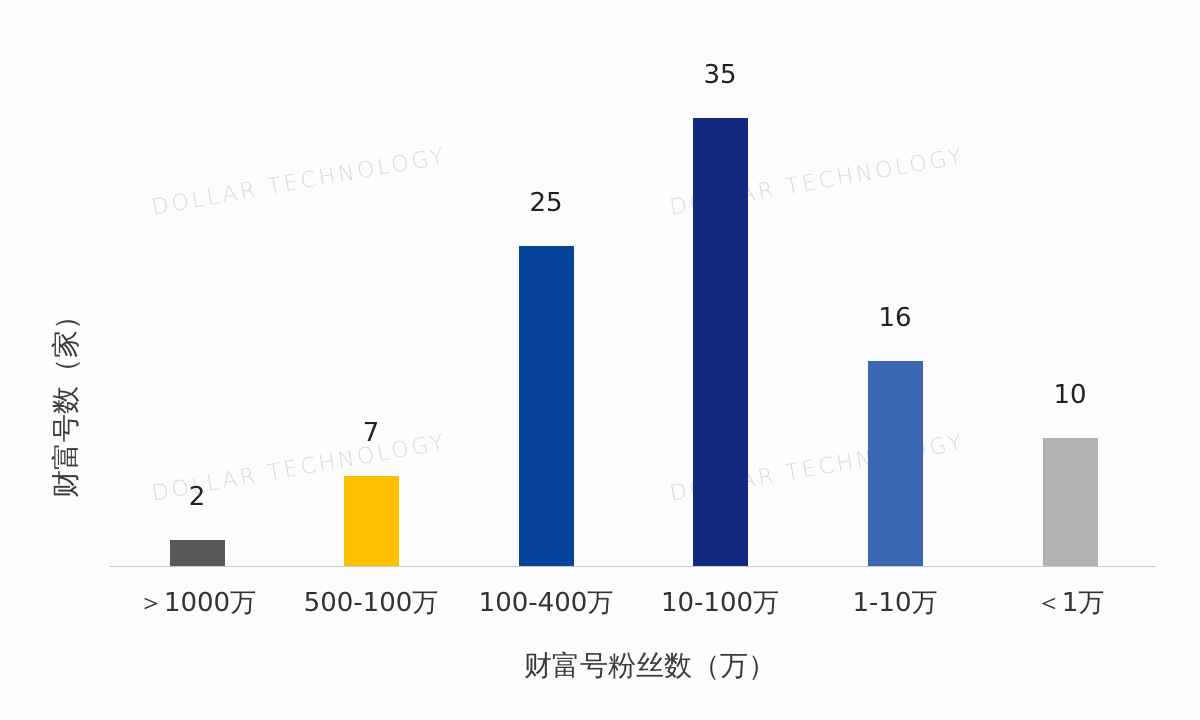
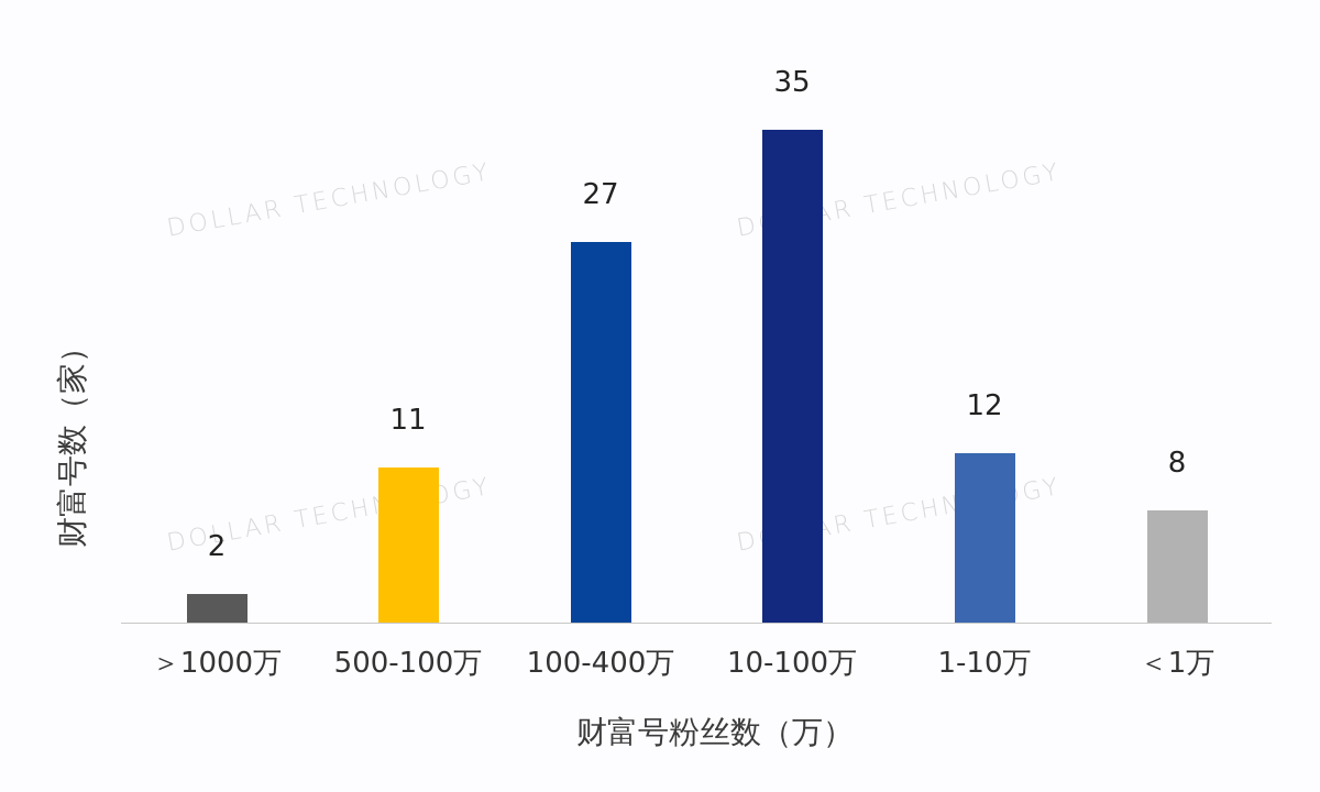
500-100万: 7 -> 11
100-400万: 25 -> 27
1-10万: 16 -> 12
＜1万: 10 -> 8
